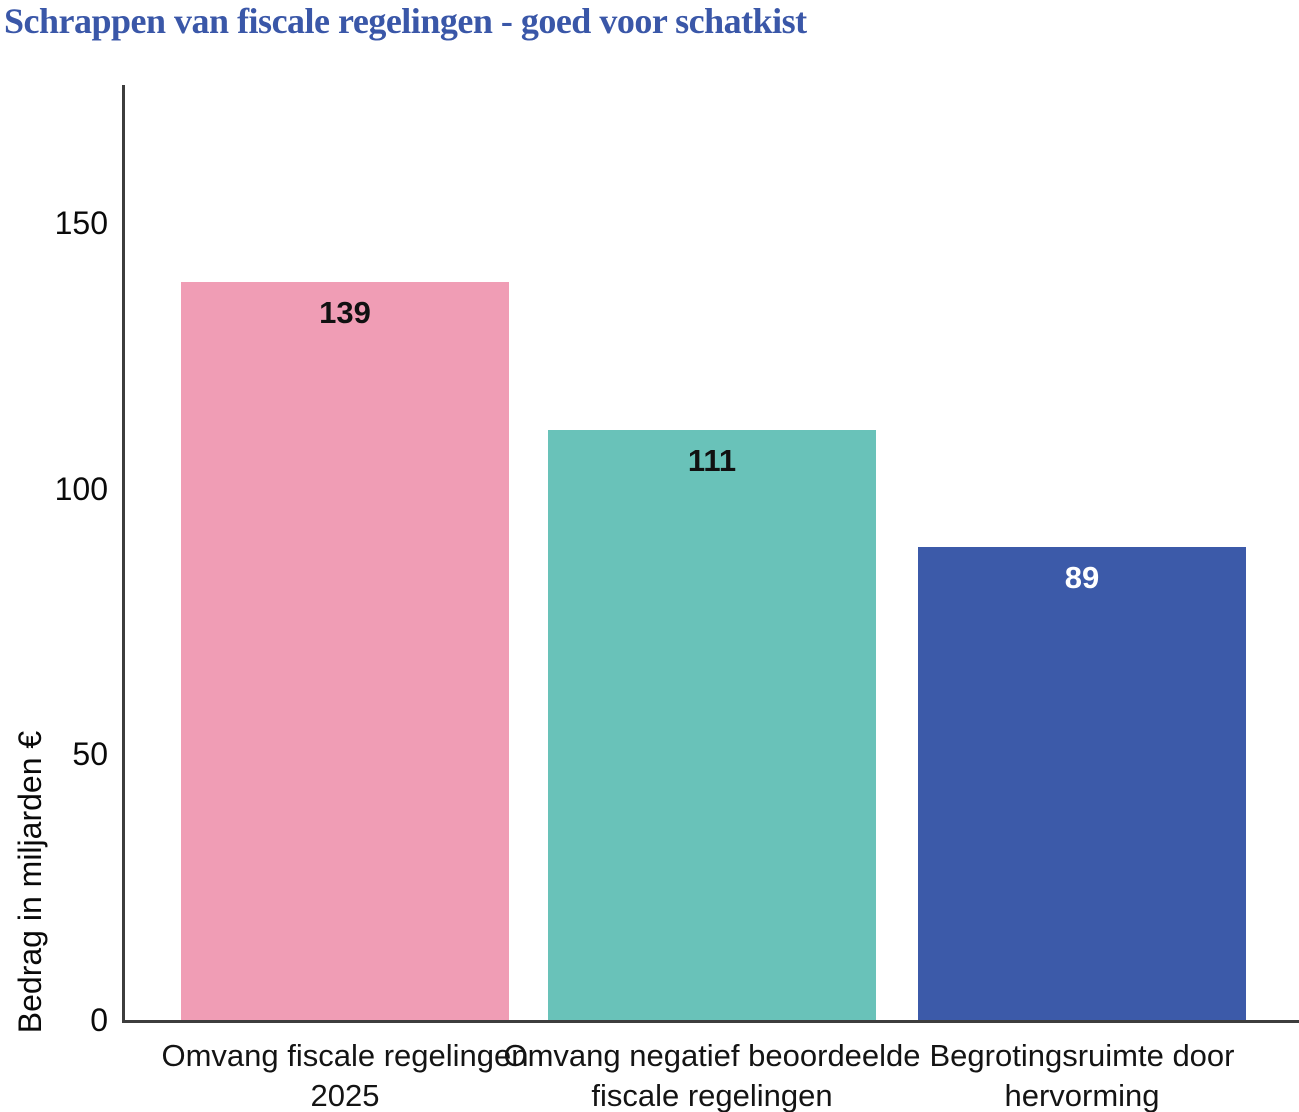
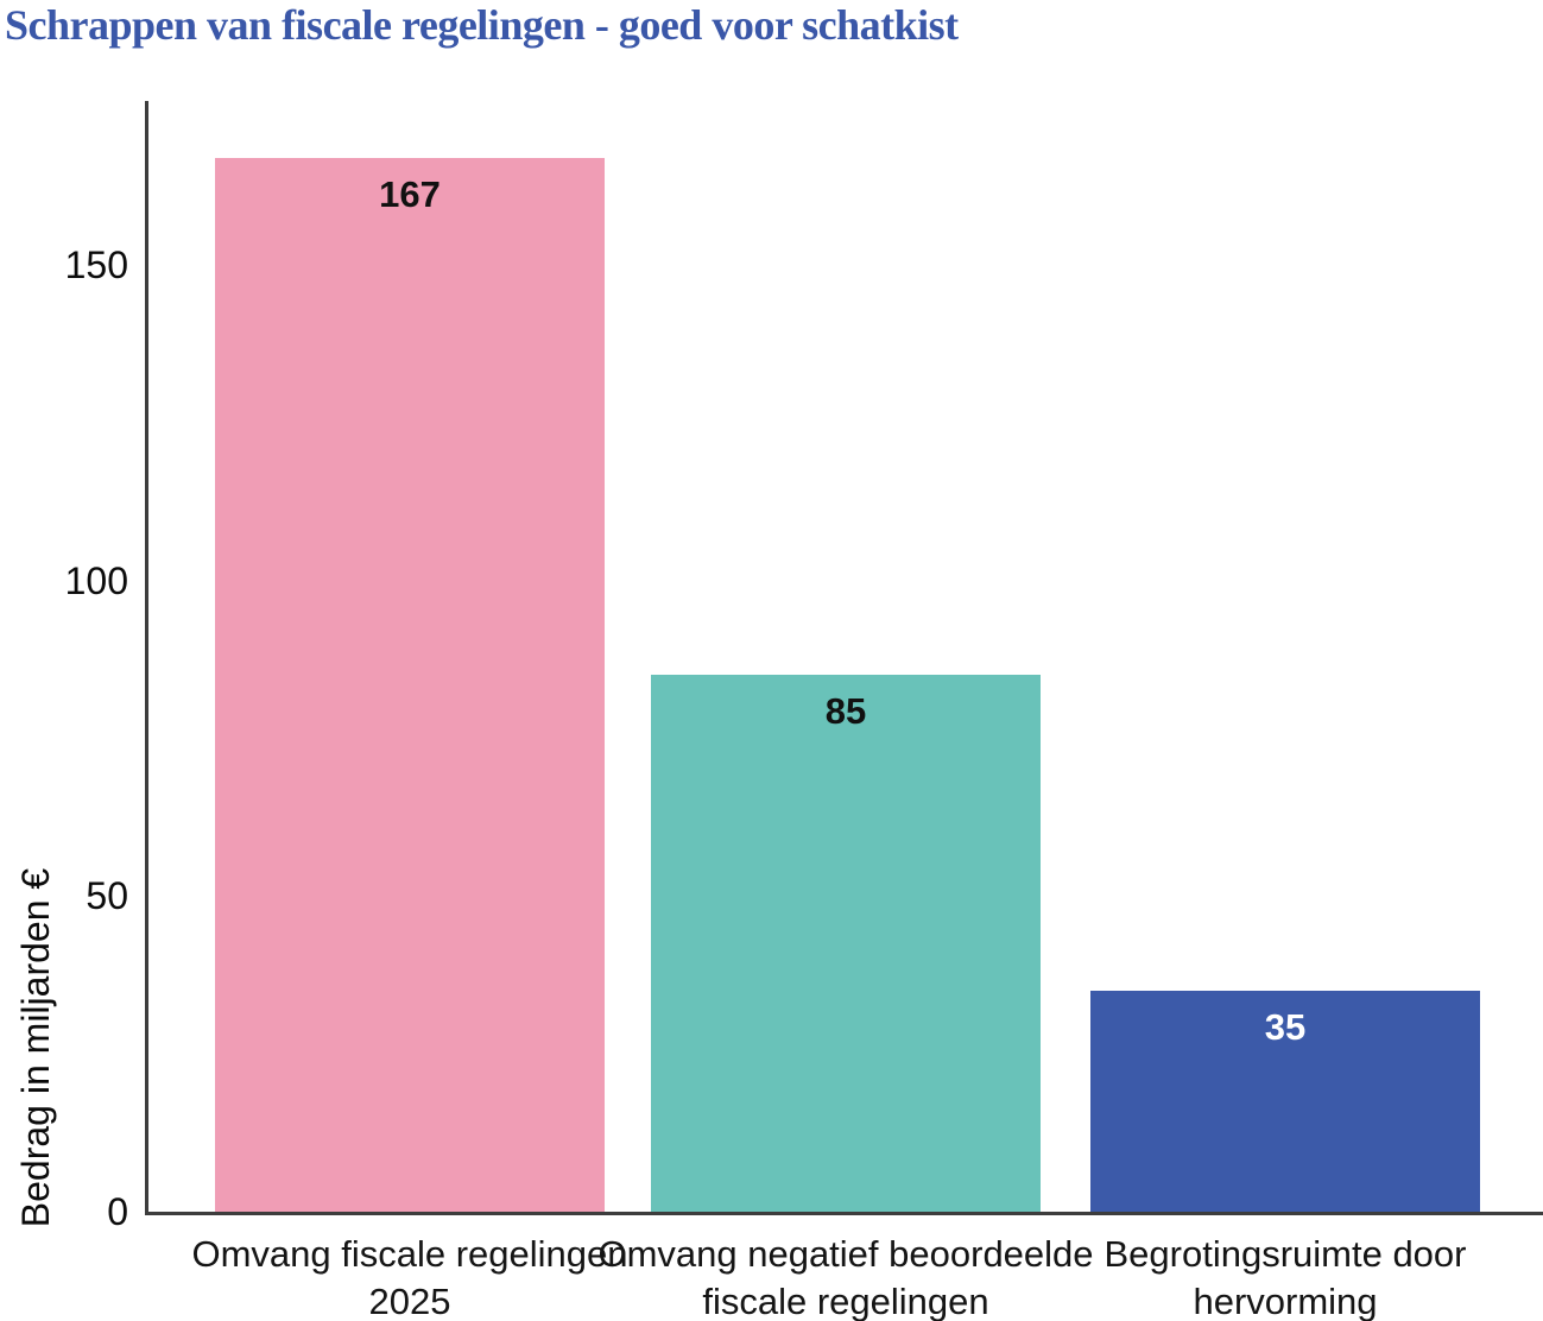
Omvang fiscale regelingen 2025: 139 -> 167
Omvang negatief beoordeelde fiscale regelingen: 111 -> 85
Begrotingsruimte door hervorming: 89 -> 35
